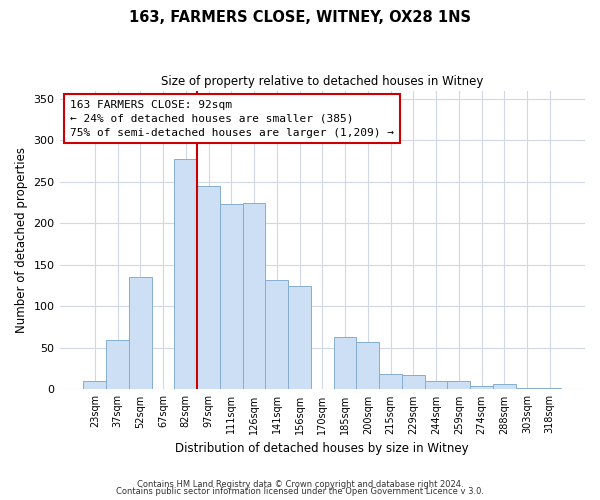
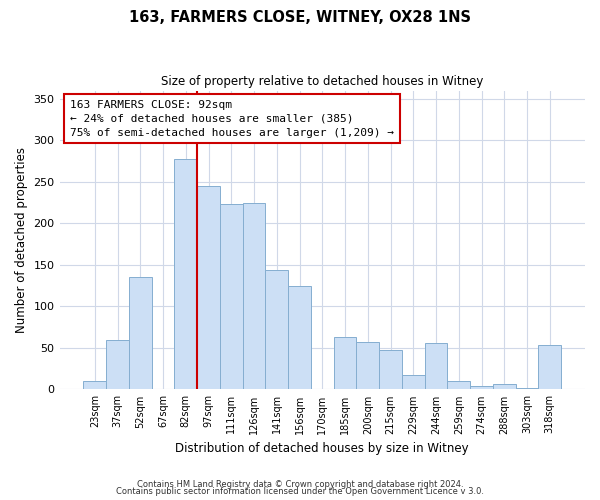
141sqm: 132 -> 144
215sqm: 19 -> 48
244sqm: 10 -> 56
318sqm: 2 -> 54
